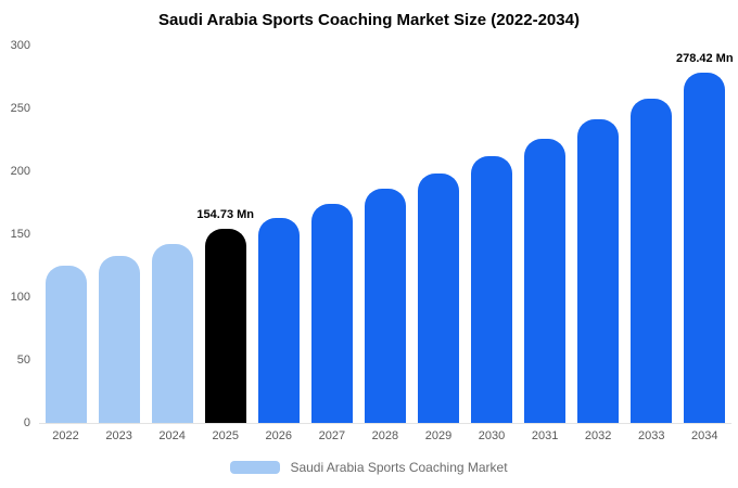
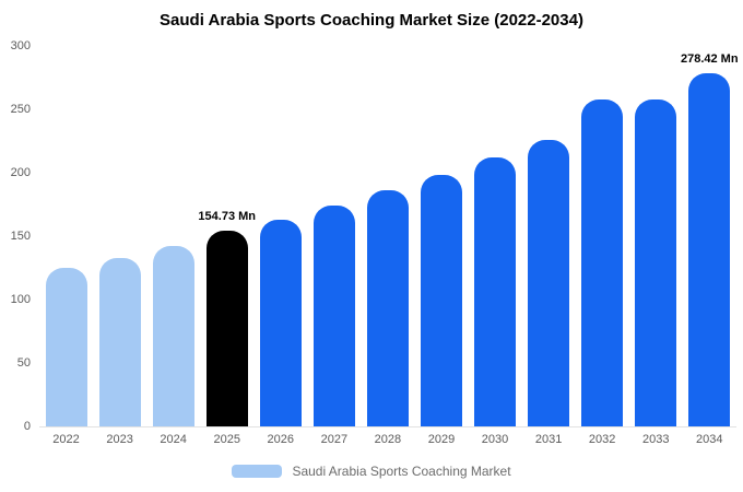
2032: 241 -> 258
